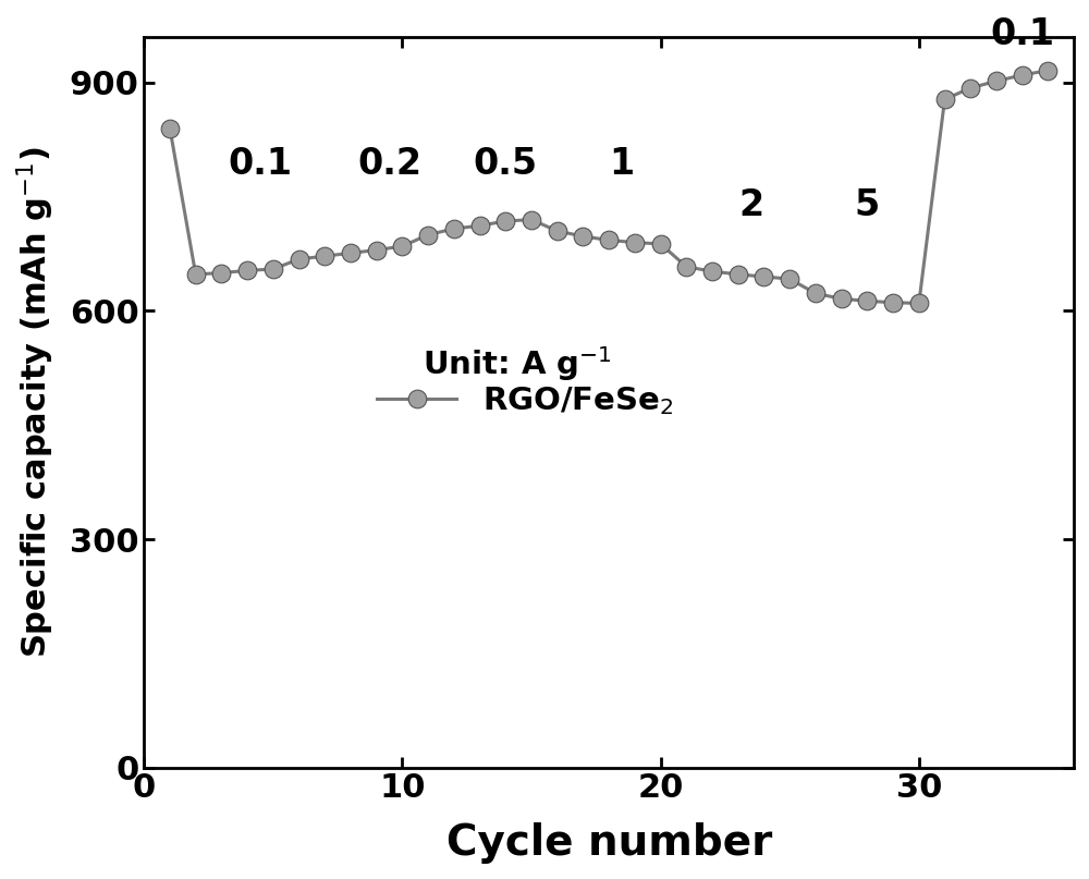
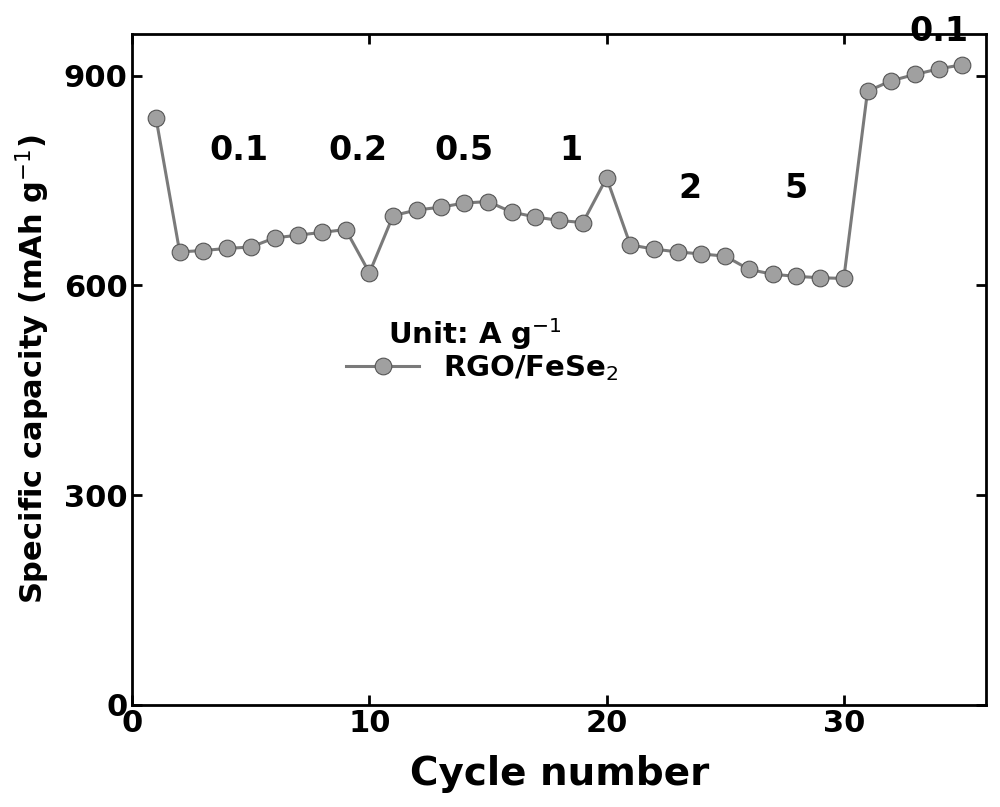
10: 685 -> 618
20: 688 -> 754
